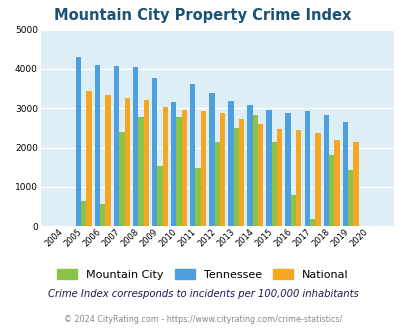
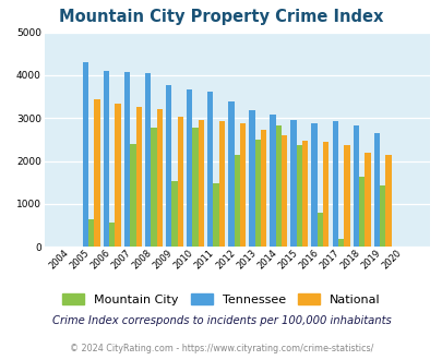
Tennessee/2010: 3150 -> 3680
Mountain City/2015: 2150 -> 2380
Mountain City/2018: 1800 -> 1640
